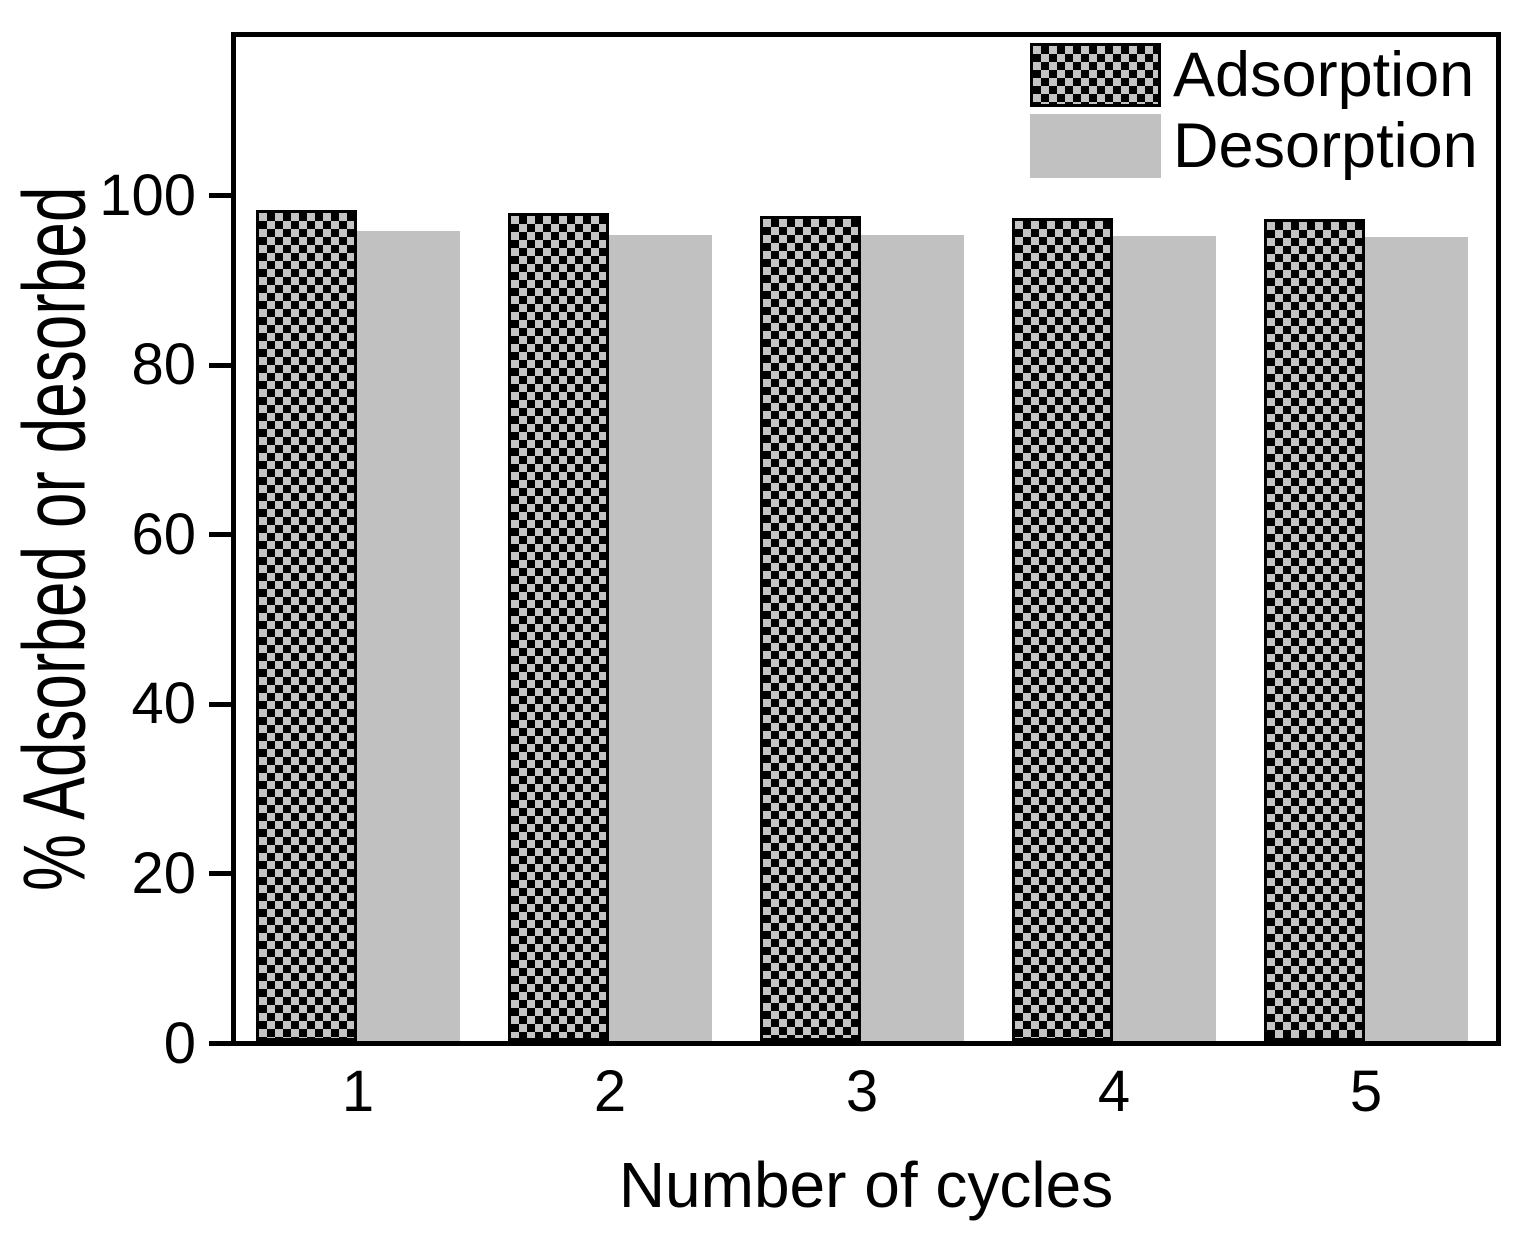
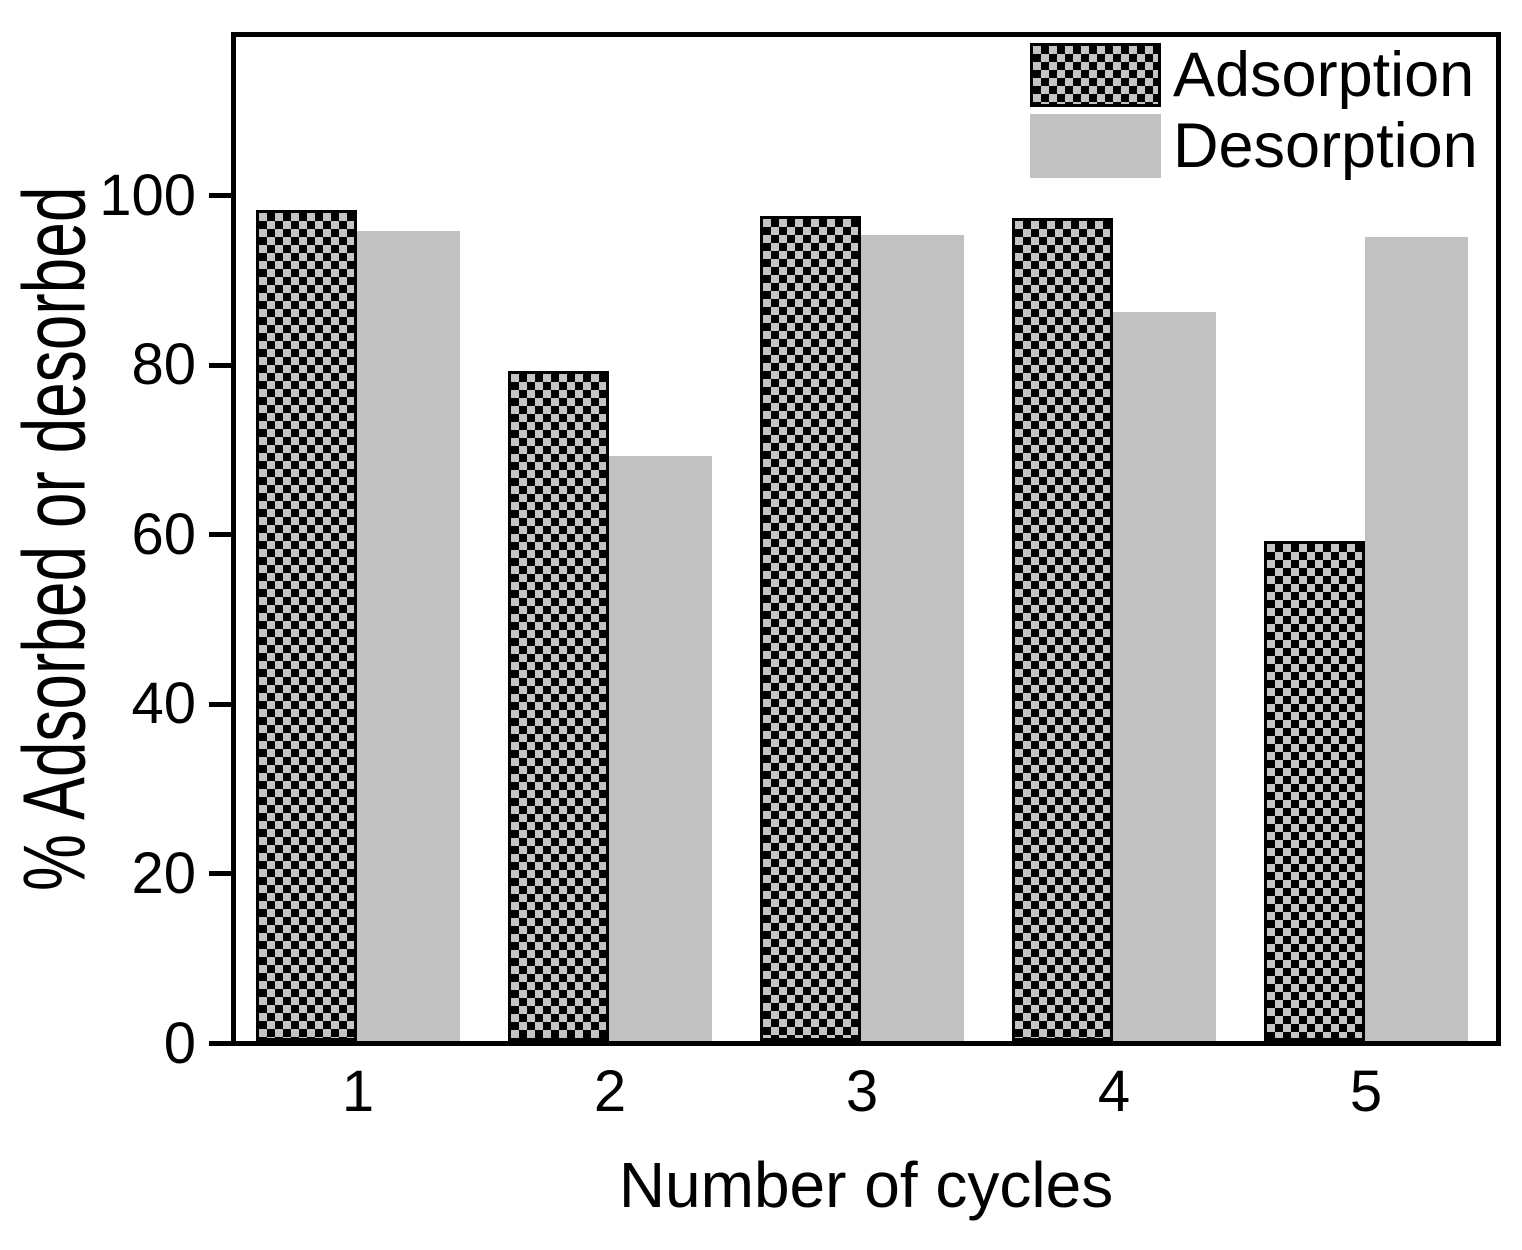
Adsorption/2: 98 -> 79
Desorption/2: 95 -> 69
Desorption/4: 95 -> 86
Adsorption/5: 97 -> 59
